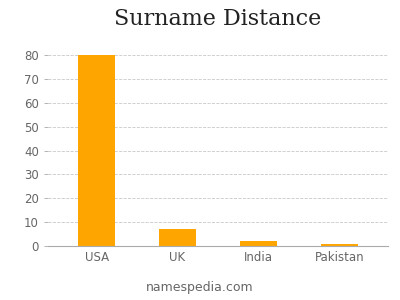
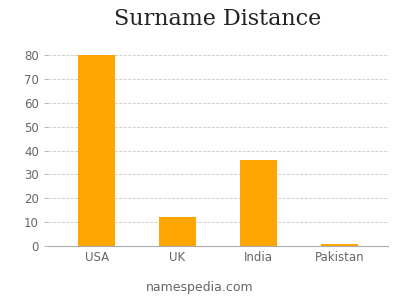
UK: 7 -> 12
India: 2 -> 36
